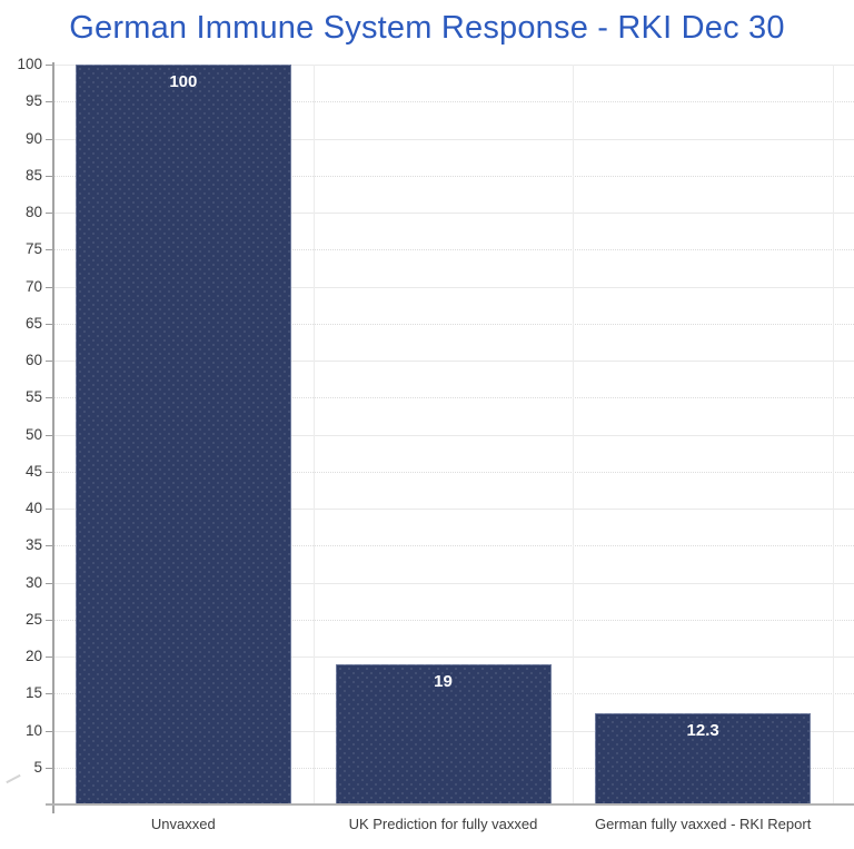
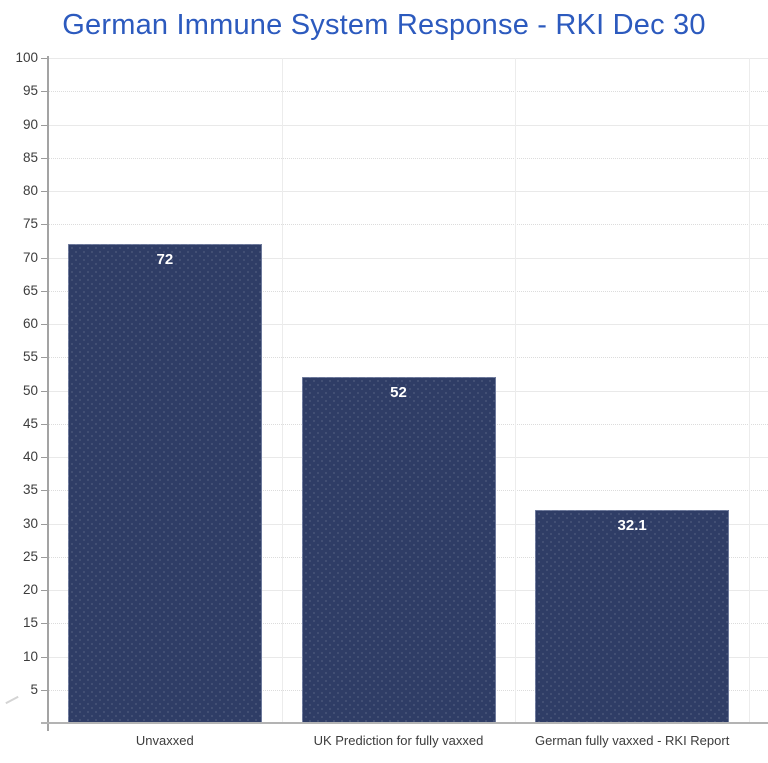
Unvaxxed: 100 -> 72
UK Prediction for fully vaxxed: 19 -> 52
German fully vaxxed - RKI Report: 12.3 -> 32.1
